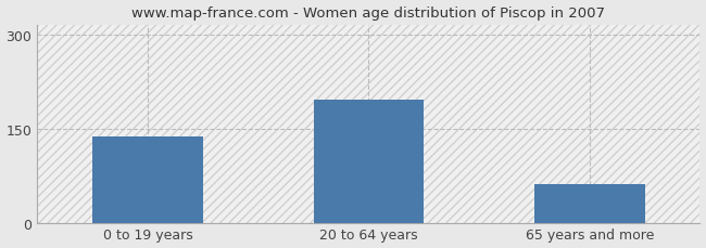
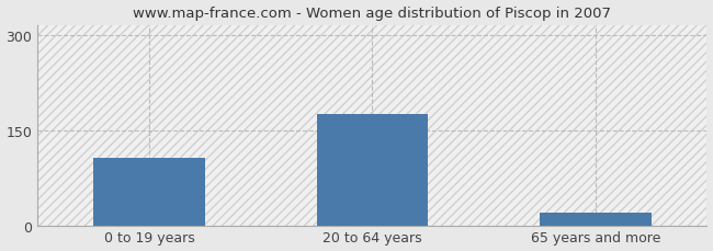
0 to 19 years: 138 -> 107
20 to 64 years: 196 -> 175
65 years and more: 62 -> 20
